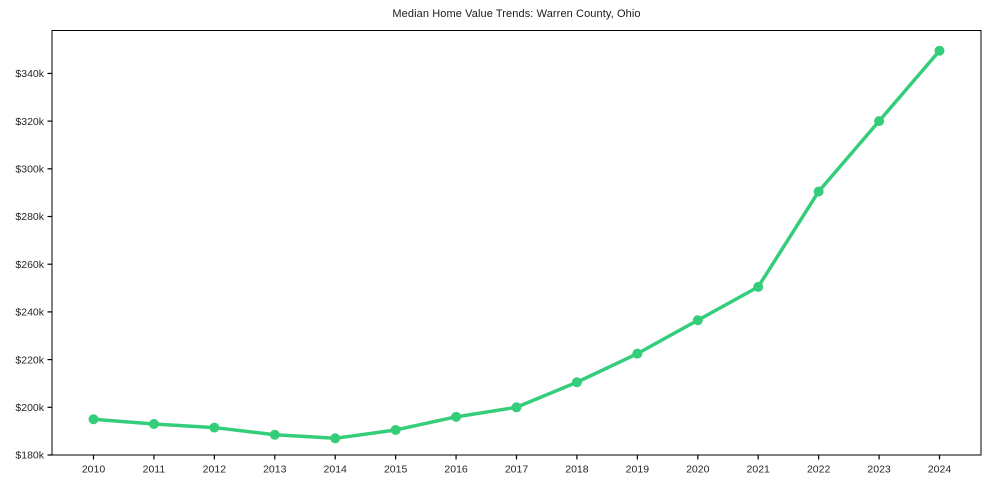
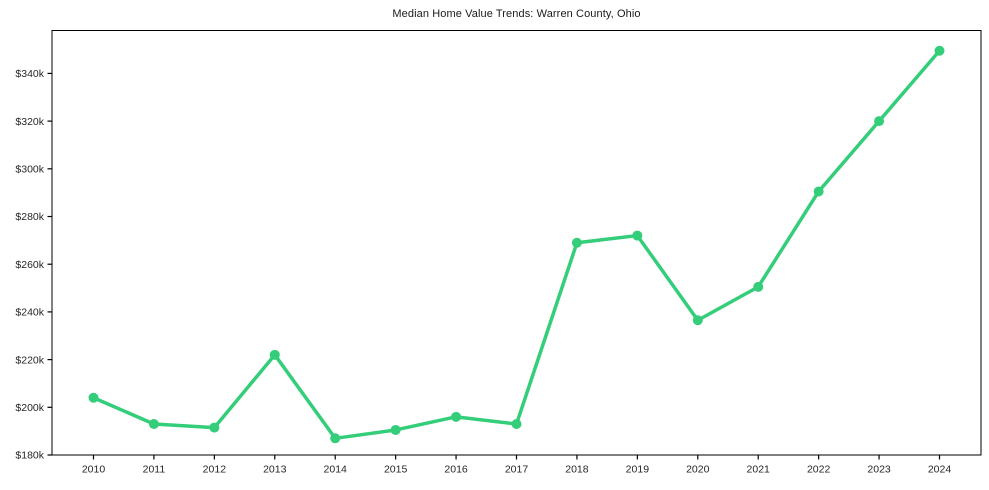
2010: $195k -> $204k
2013: $188k -> $222k
2017: $200k -> $193k
2018: $210k -> $269k
2019: $222k -> $272k
